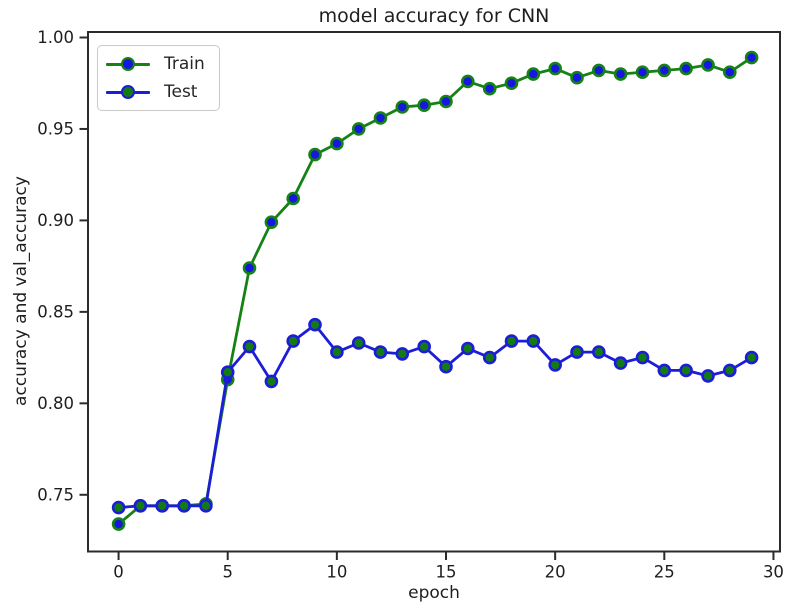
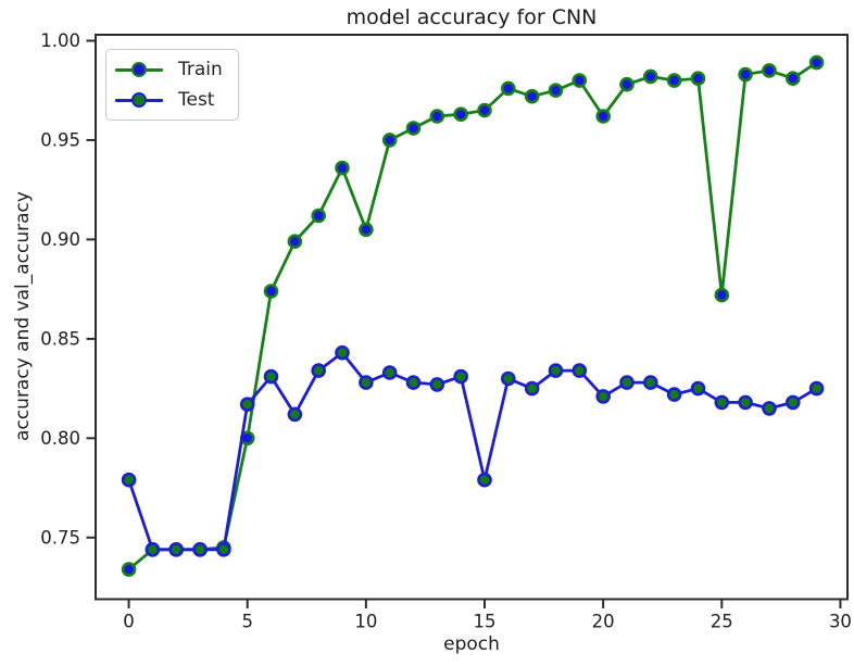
Test/0: 0.743 -> 0.779
Train/5: 0.813 -> 0.800
Train/10: 0.942 -> 0.905
Test/15: 0.820 -> 0.779
Train/20: 0.983 -> 0.962
Train/25: 0.982 -> 0.872
